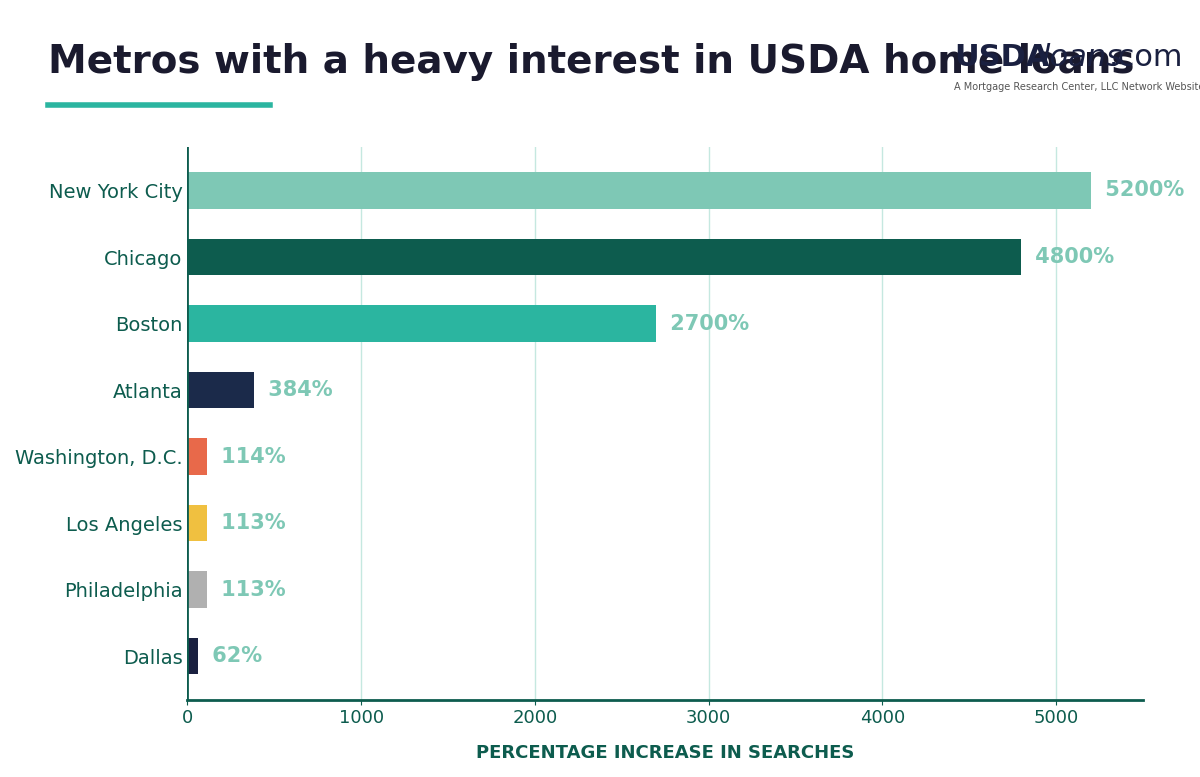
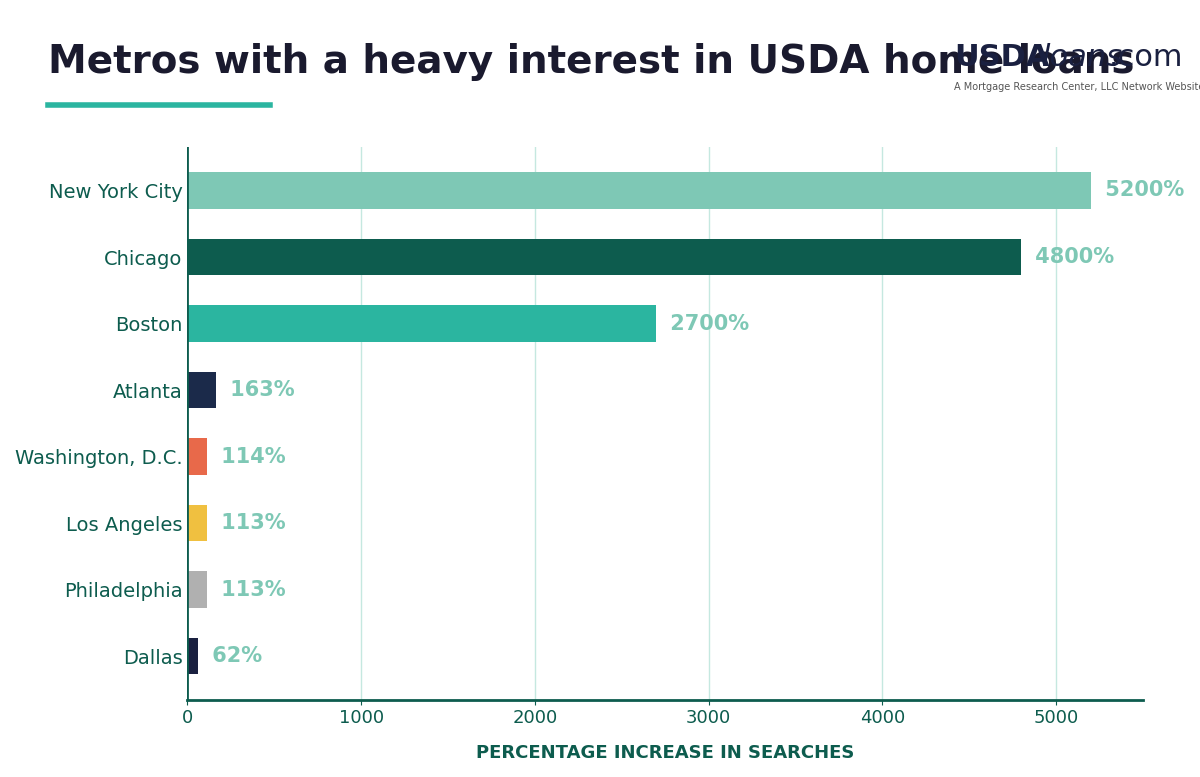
Atlanta: 384% -> 163%
